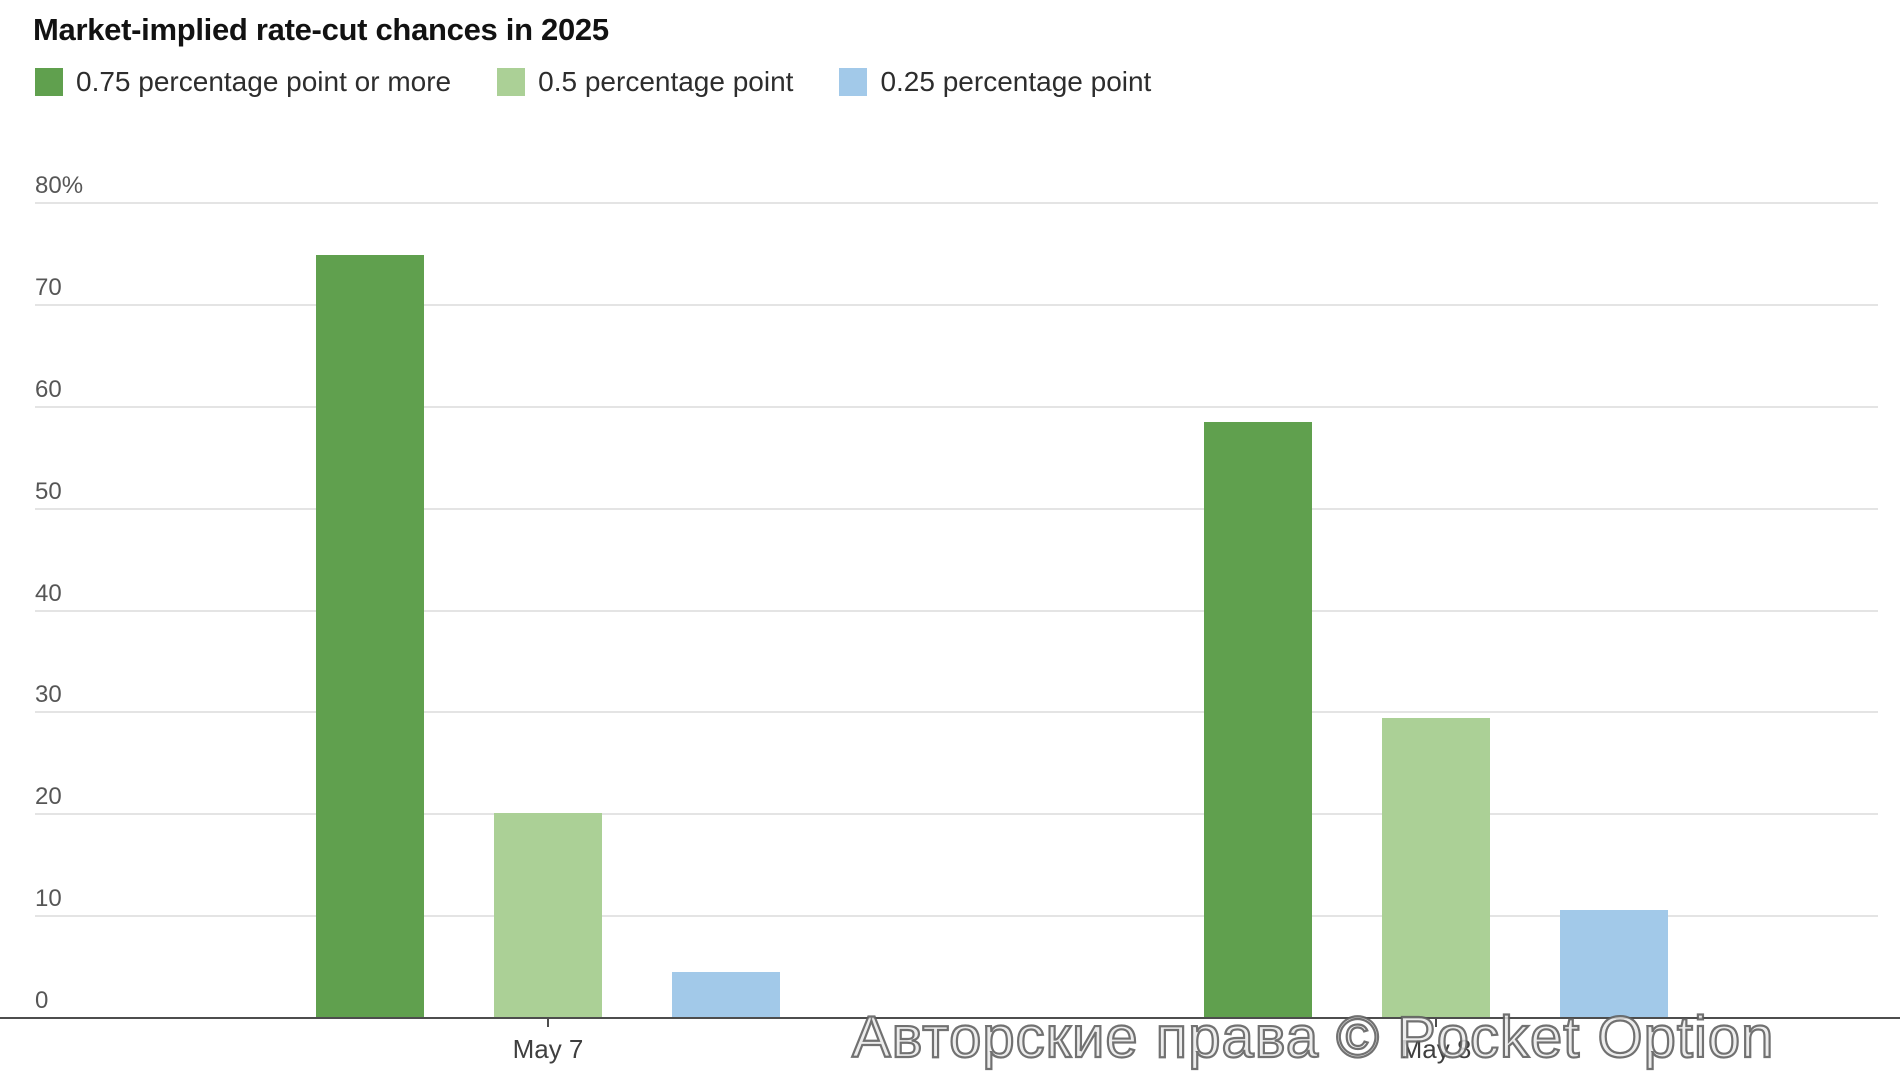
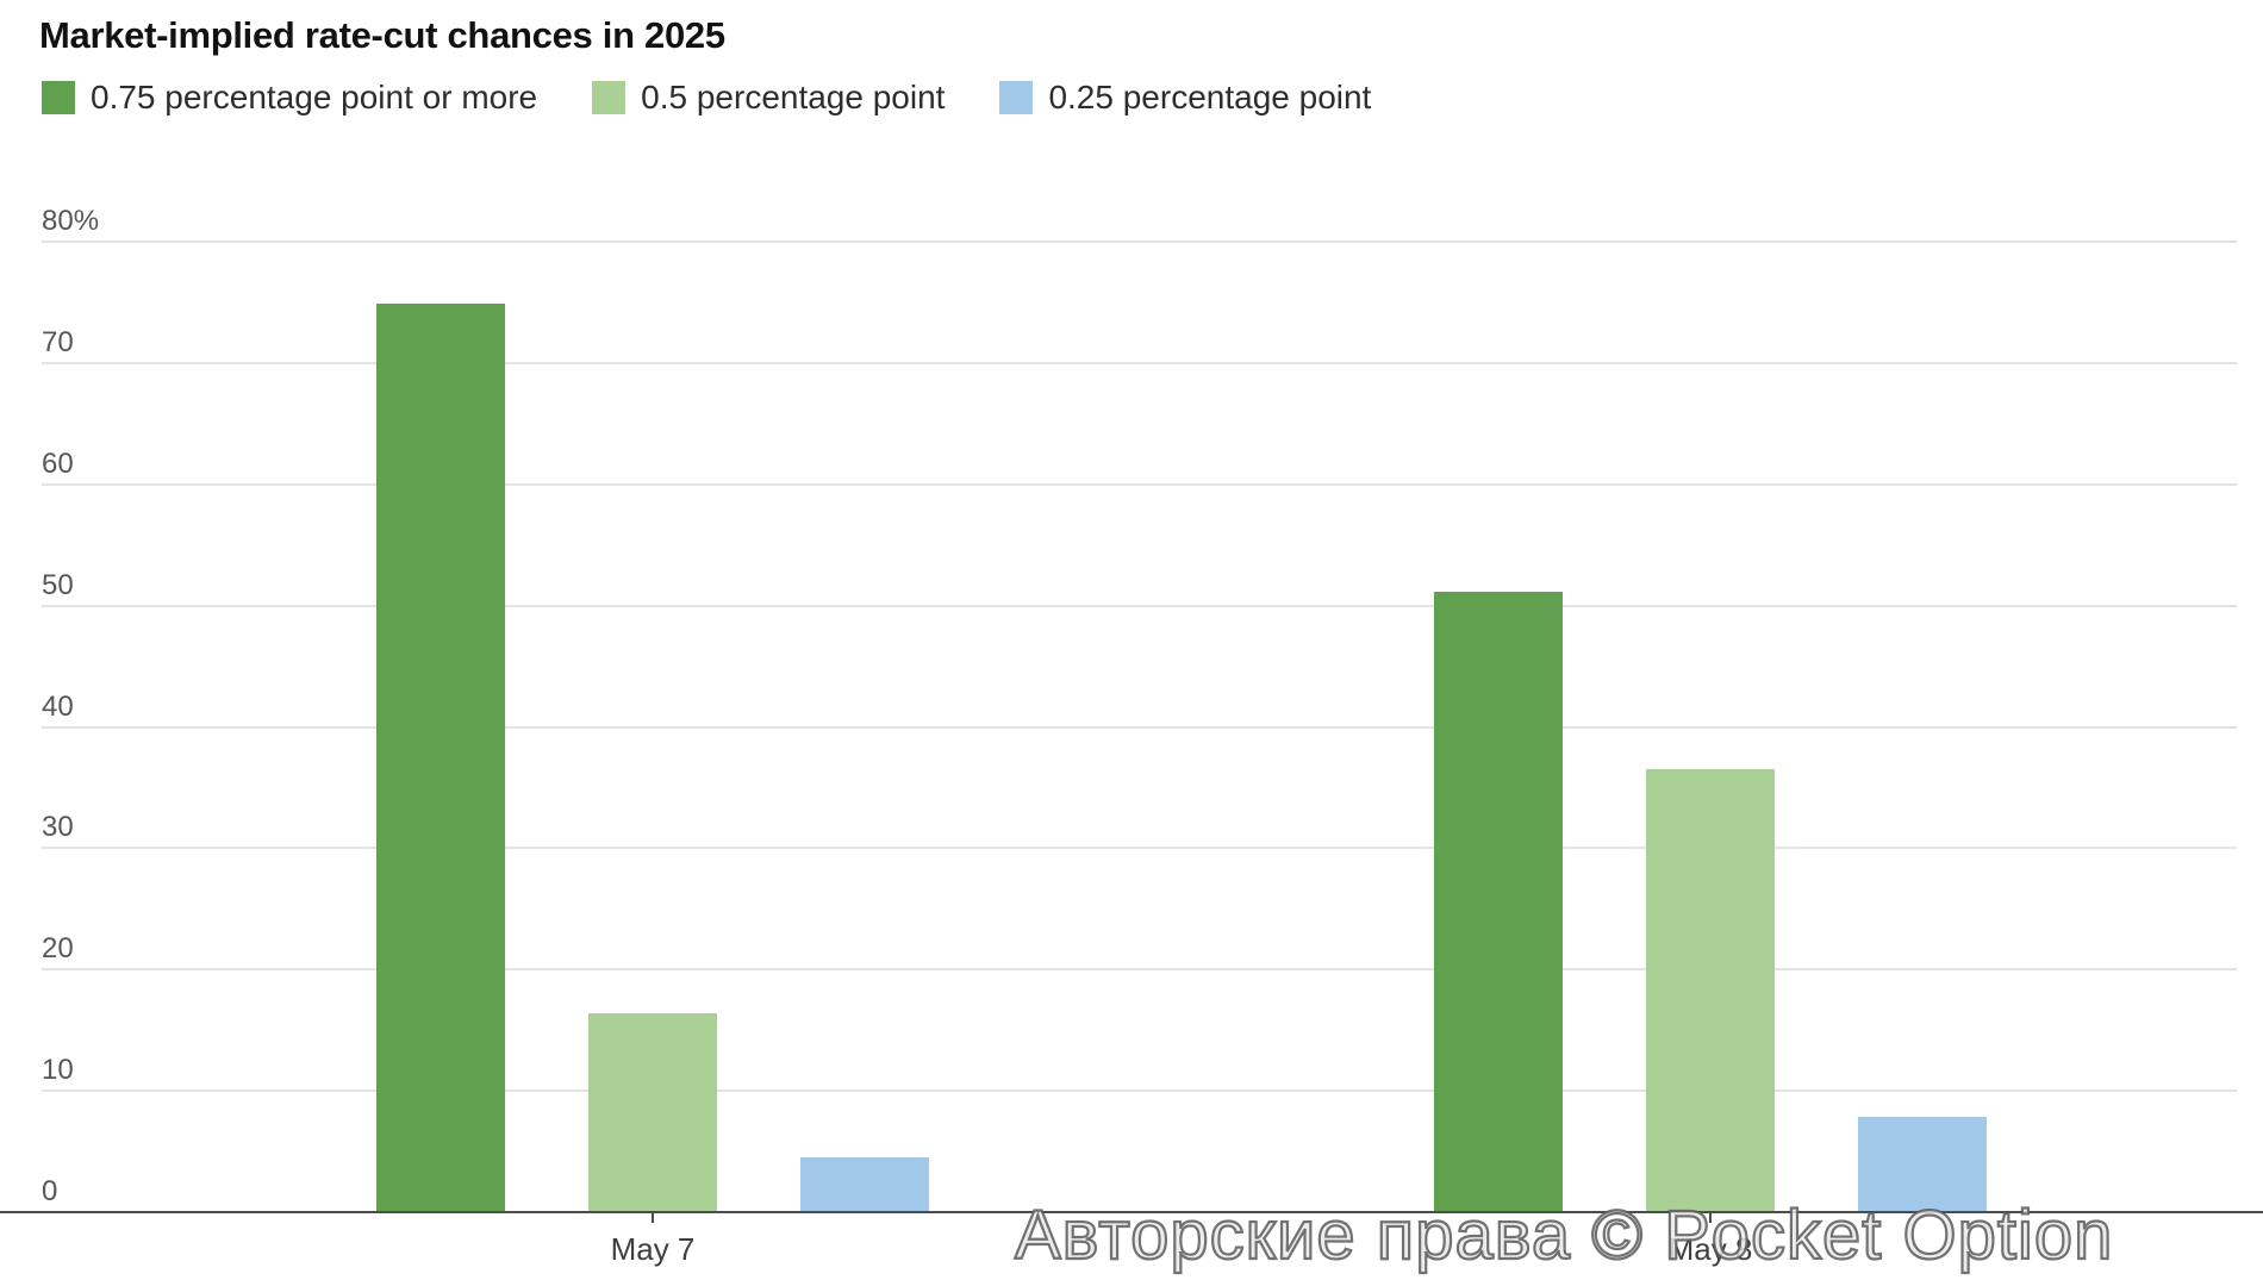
0.5 percentage point/May 7: 20.1% -> 16.4%
0.75 percentage point or more/May 8: 58.5% -> 51.1%
0.5 percentage point/May 8: 29.4% -> 36.5%
0.25 percentage point/May 8: 10.6% -> 7.9%
